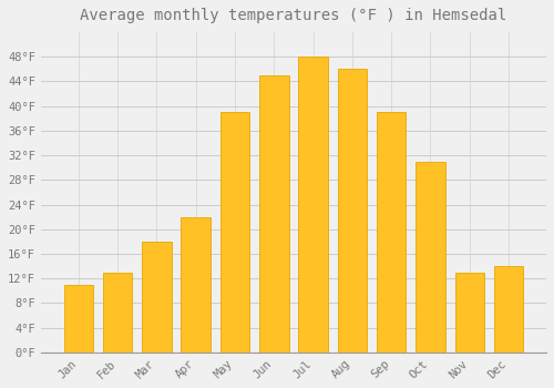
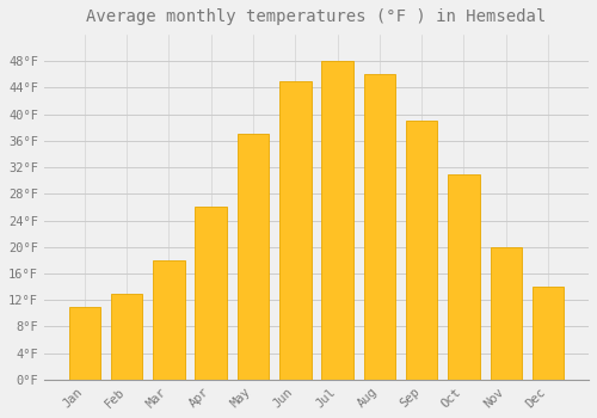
Apr: 22°F -> 26°F
May: 39°F -> 37°F
Nov: 13°F -> 20°F
